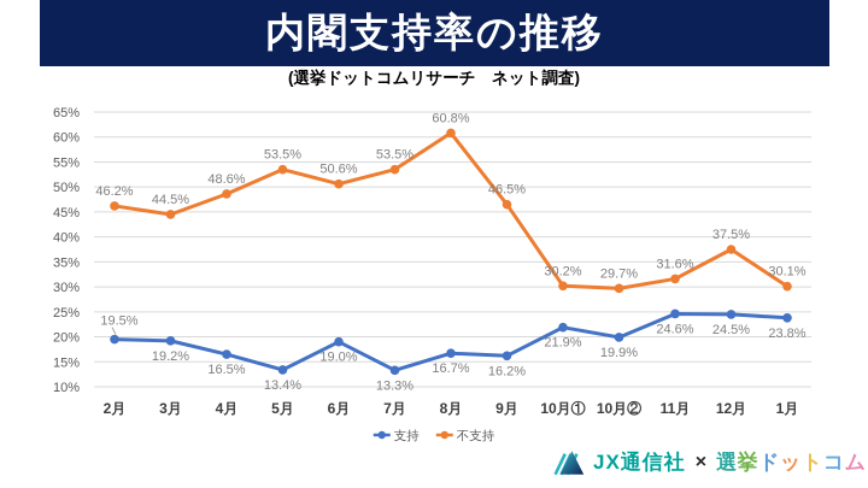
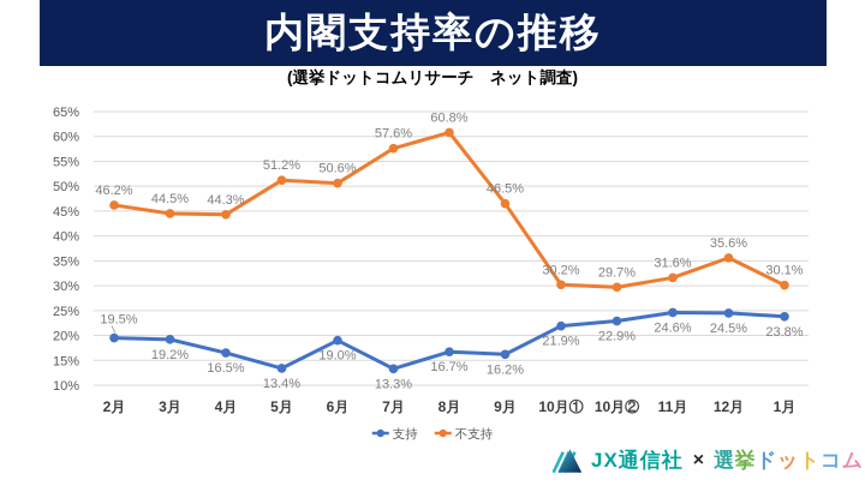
不支持/4月: 48.6% -> 44.3%
不支持/5月: 53.5% -> 51.2%
不支持/7月: 53.5% -> 57.6%
支持/10月②: 19.9% -> 22.9%
不支持/12月: 37.5% -> 35.6%
